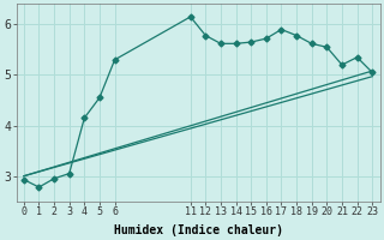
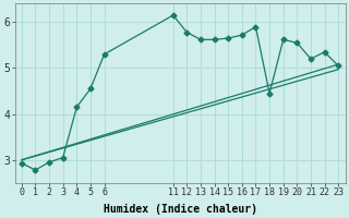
18: 5.78 -> 4.45
